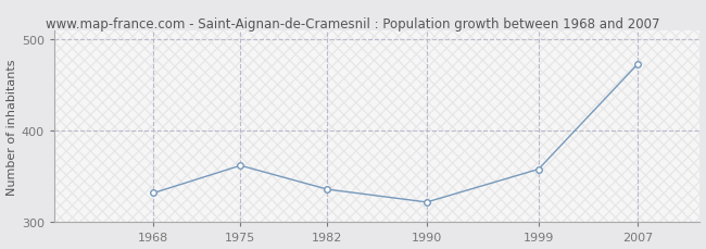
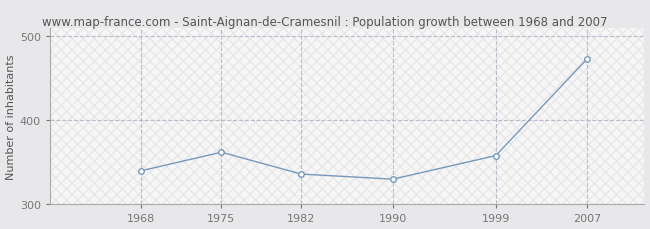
1968: 332 -> 340
1990: 322 -> 330
